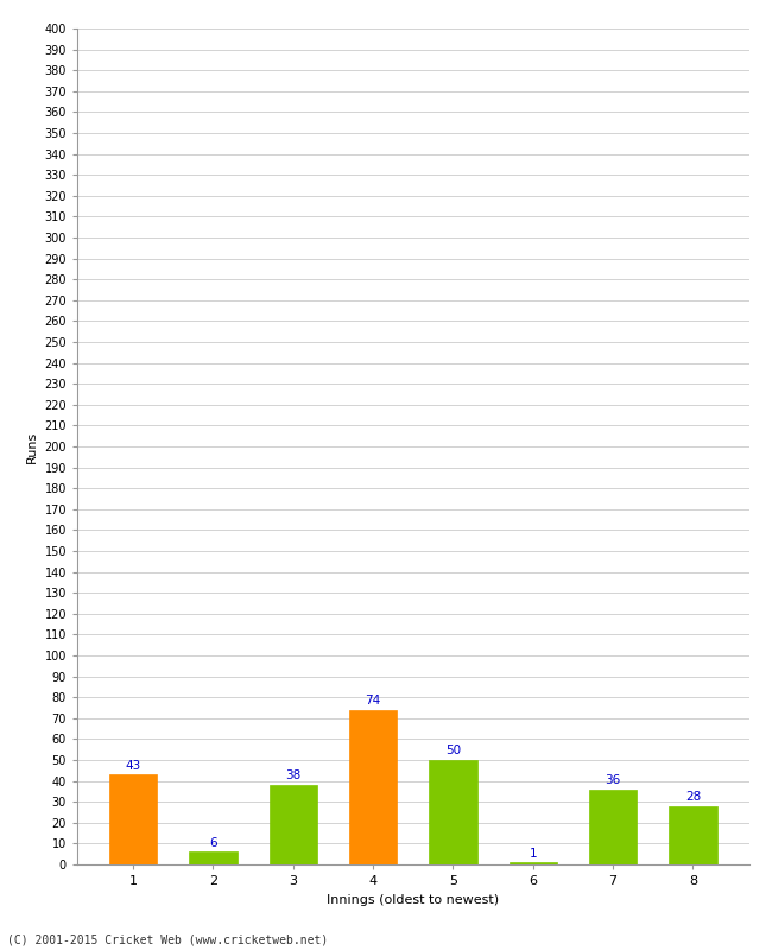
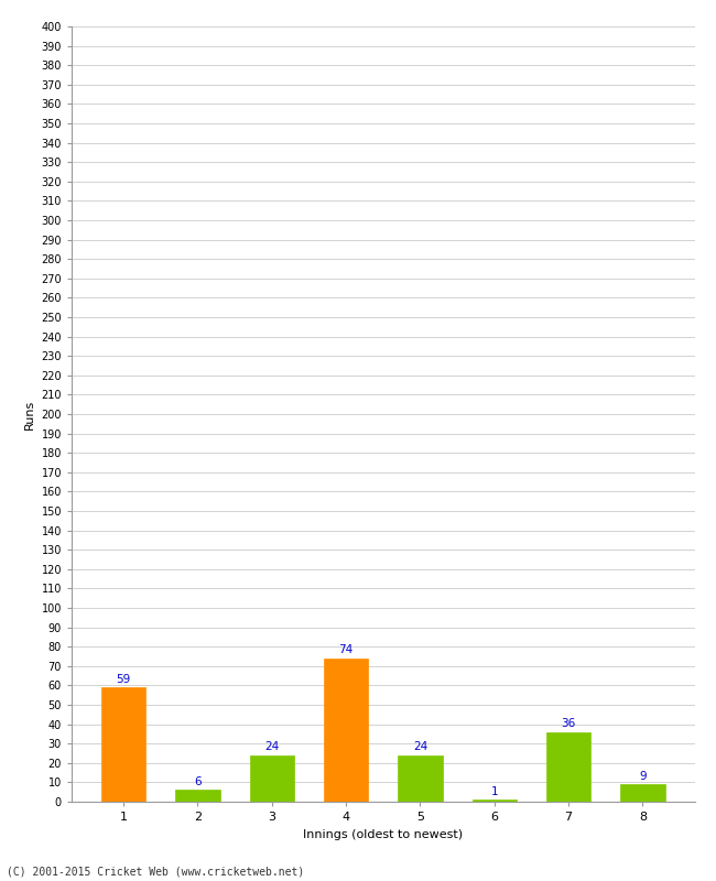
1: 43 -> 59
3: 38 -> 24
5: 50 -> 24
8: 28 -> 9
